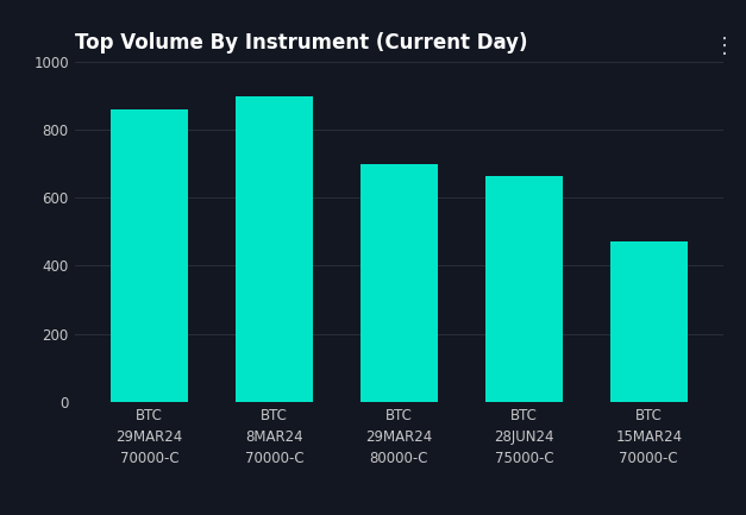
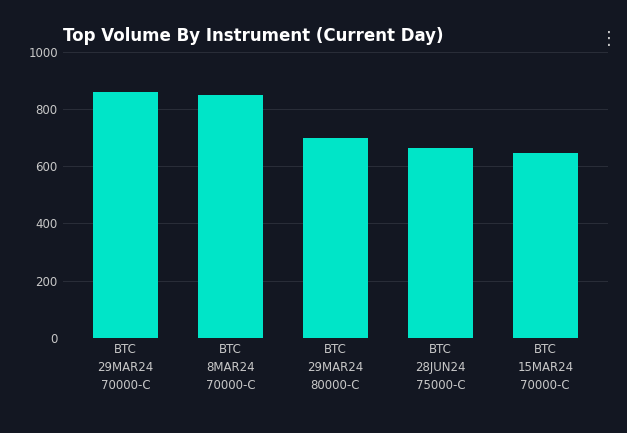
BTC 8MAR24 70000-C: 900 -> 848
BTC 15MAR24 70000-C: 470 -> 645
